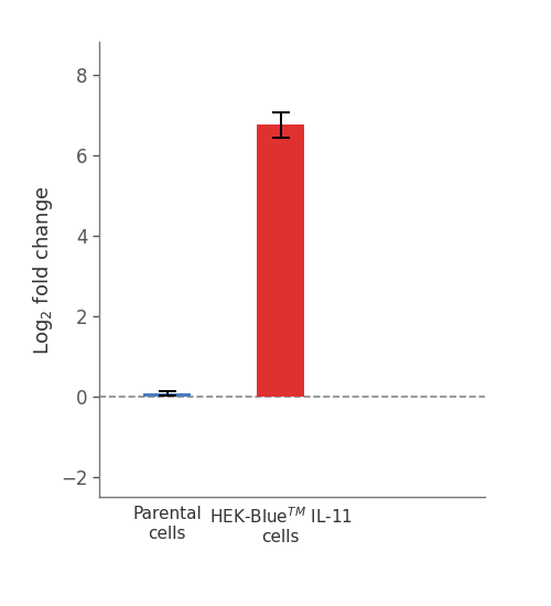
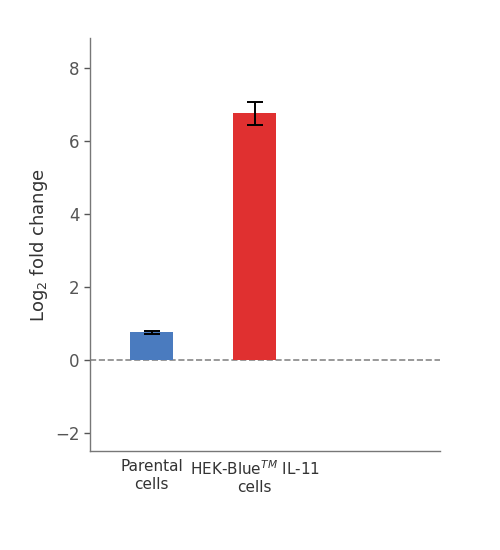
Parental cells: 0.07 -> 0.75
